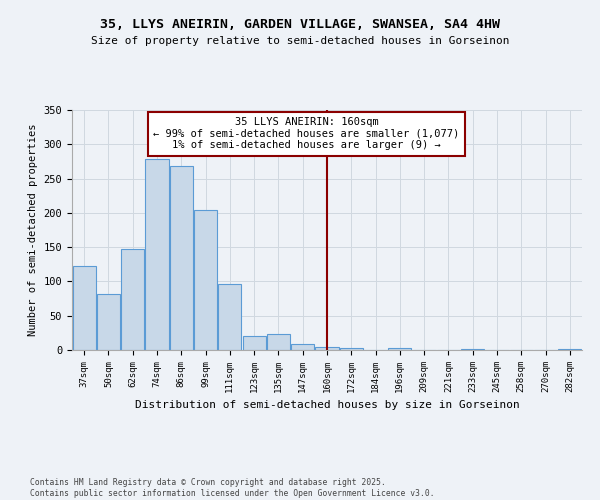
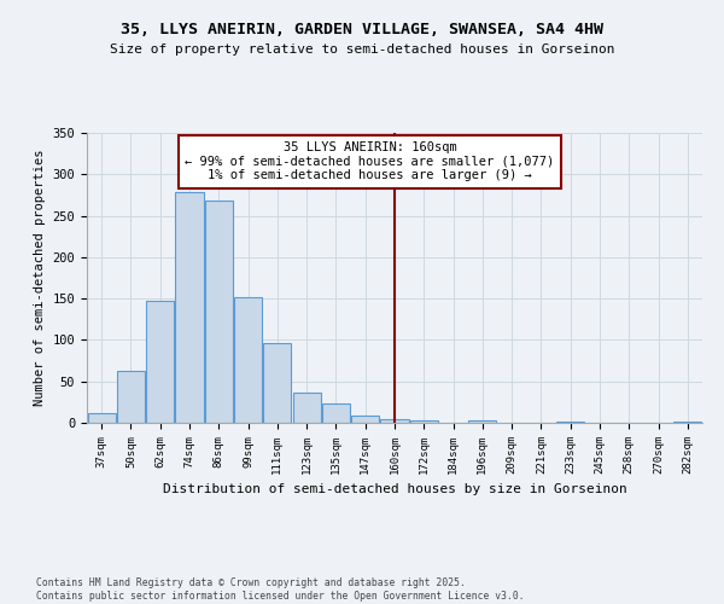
37sqm: 122 -> 11
50sqm: 82 -> 63
99sqm: 204 -> 152
123sqm: 20 -> 36
